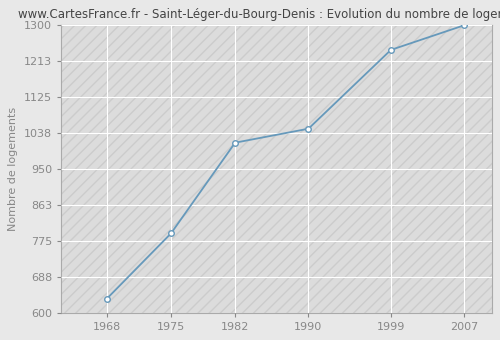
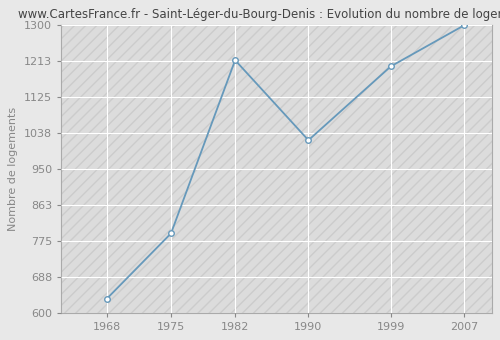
1982: 1014 -> 1215
1990: 1048 -> 1020
1999: 1240 -> 1200
